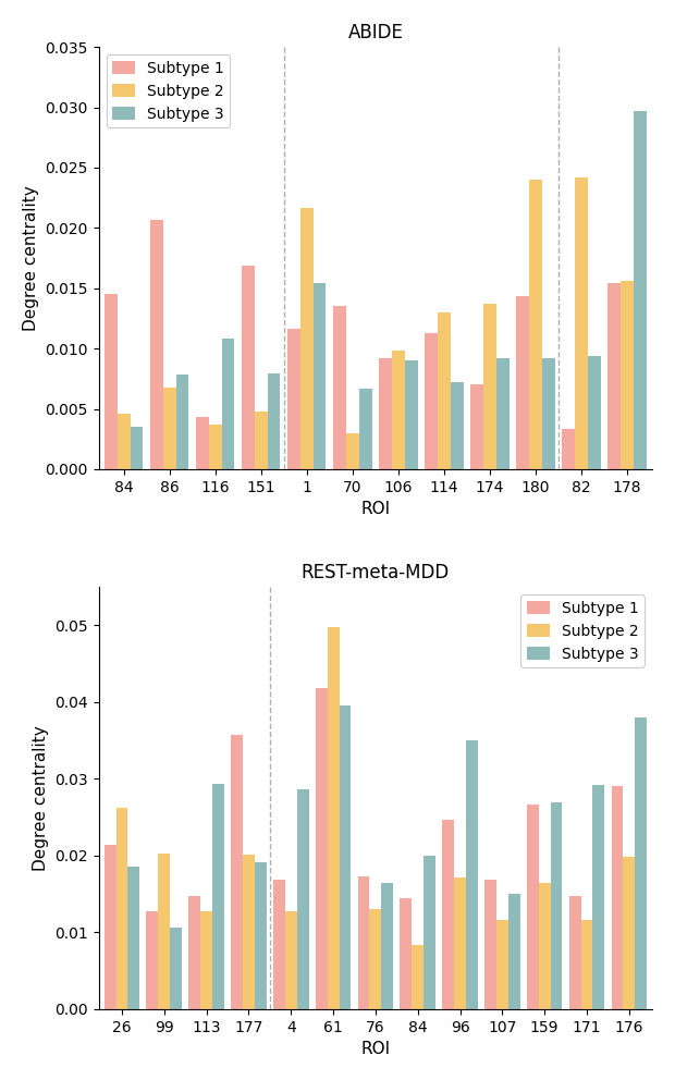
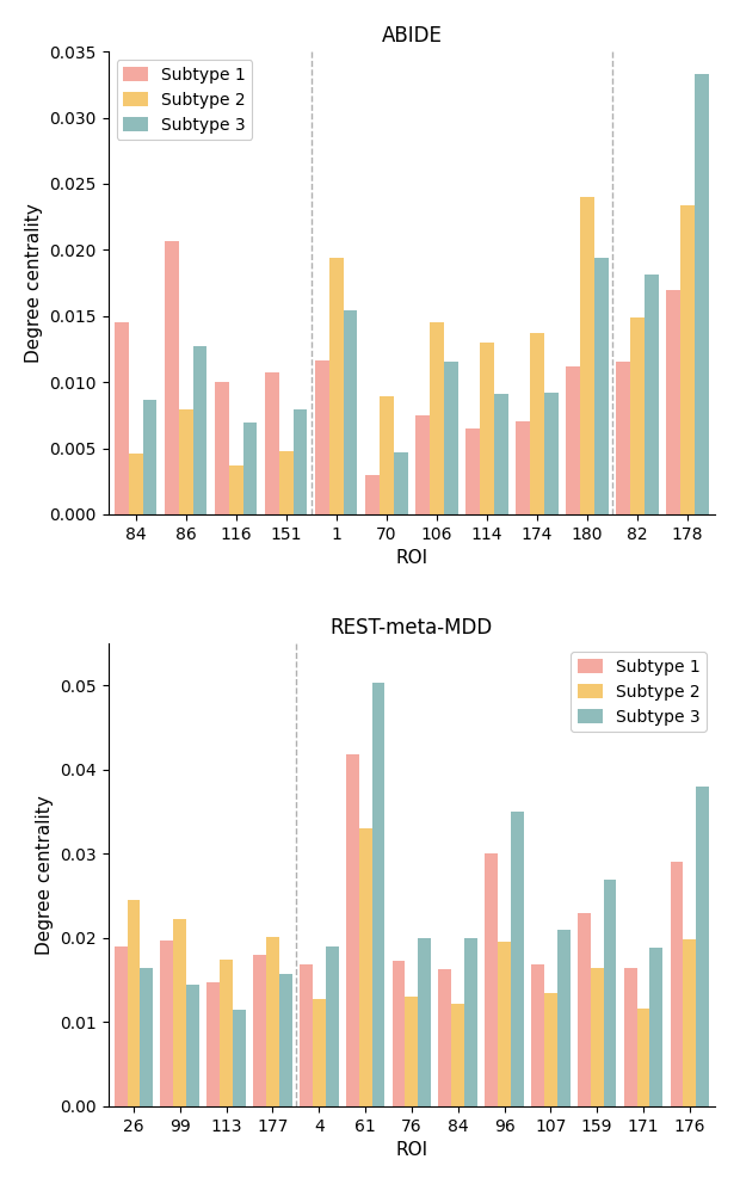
ABIDE/Subtype 3/84: 0.0035 -> 0.0087
ABIDE/Subtype 2/86: 0.0068 -> 0.0079
ABIDE/Subtype 3/86: 0.0078 -> 0.0127
ABIDE/Subtype 1/116: 0.0043 -> 0.0100
ABIDE/Subtype 3/116: 0.0108 -> 0.0069
ABIDE/Subtype 1/151: 0.0169 -> 0.0107
ABIDE/Subtype 2/1: 0.0217 -> 0.0194
ABIDE/Subtype 1/70: 0.0135 -> 0.0030
ABIDE/Subtype 2/70: 0.0030 -> 0.0089
ABIDE/Subtype 3/70: 0.0067 -> 0.0047
ABIDE/Subtype 1/106: 0.0092 -> 0.0075
ABIDE/Subtype 2/106: 0.0098 -> 0.0145
ABIDE/Subtype 3/106: 0.0090 -> 0.0115
ABIDE/Subtype 1/114: 0.0113 -> 0.0065
ABIDE/Subtype 3/114: 0.0072 -> 0.0091
ABIDE/Subtype 1/180: 0.0143 -> 0.0112
ABIDE/Subtype 3/180: 0.0092 -> 0.0194
ABIDE/Subtype 1/82: 0.0033 -> 0.0115
ABIDE/Subtype 2/82: 0.0242 -> 0.0149
ABIDE/Subtype 3/82: 0.0094 -> 0.0181
ABIDE/Subtype 1/178: 0.0154 -> 0.0170
ABIDE/Subtype 2/178: 0.0156 -> 0.0234
ABIDE/Subtype 3/178: 0.0297 -> 0.0333
REST-meta-MDD/Subtype 1/26: 0.0214 -> 0.0190
REST-meta-MDD/Subtype 2/26: 0.0262 -> 0.0245
REST-meta-MDD/Subtype 3/26: 0.0186 -> 0.0165
REST-meta-MDD/Subtype 1/99: 0.0128 -> 0.0197
REST-meta-MDD/Subtype 2/99: 0.0202 -> 0.0222
REST-meta-MDD/Subtype 3/99: 0.0106 -> 0.0145
REST-meta-MDD/Subtype 2/113: 0.0128 -> 0.0175
REST-meta-MDD/Subtype 3/113: 0.0294 -> 0.0115
REST-meta-MDD/Subtype 1/177: 0.0358 -> 0.0180
REST-meta-MDD/Subtype 3/177: 0.0192 -> 0.0158
REST-meta-MDD/Subtype 3/4: 0.0286 -> 0.0190
REST-meta-MDD/Subtype 2/61: 0.0498 -> 0.0330
REST-meta-MDD/Subtype 3/61: 0.0396 -> 0.0504
REST-meta-MDD/Subtype 3/76: 0.0164 -> 0.0200
REST-meta-MDD/Subtype 1/84: 0.0144 -> 0.0163
REST-meta-MDD/Subtype 2/84: 0.0084 -> 0.0122
REST-meta-MDD/Subtype 1/96: 0.0246 -> 0.0300
REST-meta-MDD/Subtype 2/96: 0.0172 -> 0.0195
REST-meta-MDD/Subtype 2/107: 0.0116 -> 0.0134
REST-meta-MDD/Subtype 3/107: 0.0150 -> 0.0210
REST-meta-MDD/Subtype 1/159: 0.0266 -> 0.0230
REST-meta-MDD/Subtype 1/171: 0.0148 -> 0.0165
REST-meta-MDD/Subtype 3/171: 0.0292 -> 0.0188
